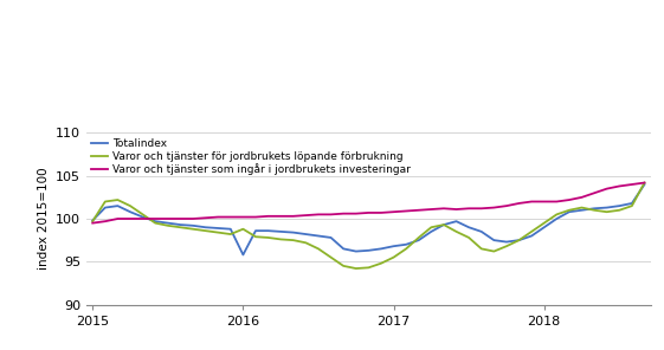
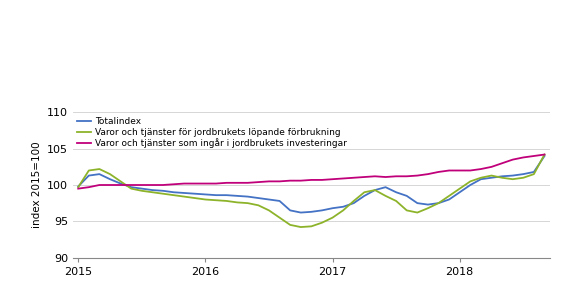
Totalindex/2016: 95.8 -> 98.7
Varor och tjänster för jordbrukets löpande förbrukning/2016: 98.8 -> 98.0
